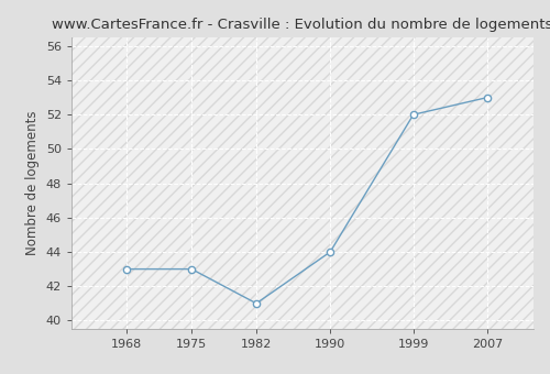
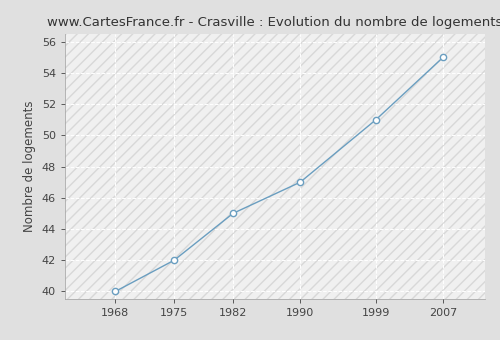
1968: 43 -> 40
1975: 43 -> 42
1982: 41 -> 45
1990: 44 -> 47
1999: 52 -> 51
2007: 53 -> 55
